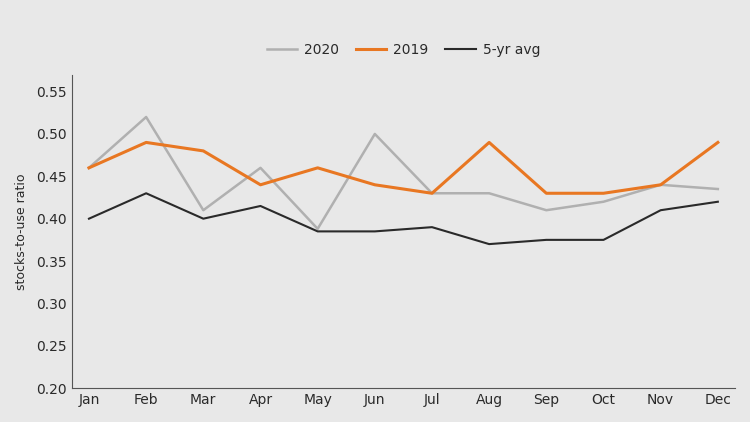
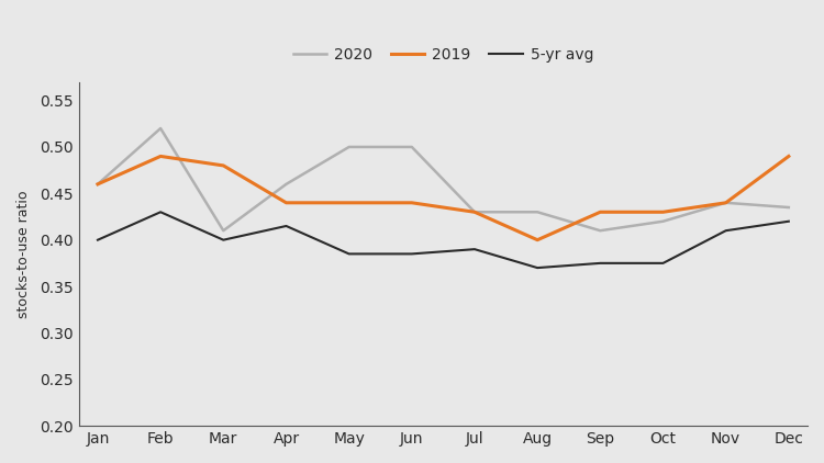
2020/May: 0.388 -> 0.500
2019/May: 0.46 -> 0.44
2019/Aug: 0.49 -> 0.40
